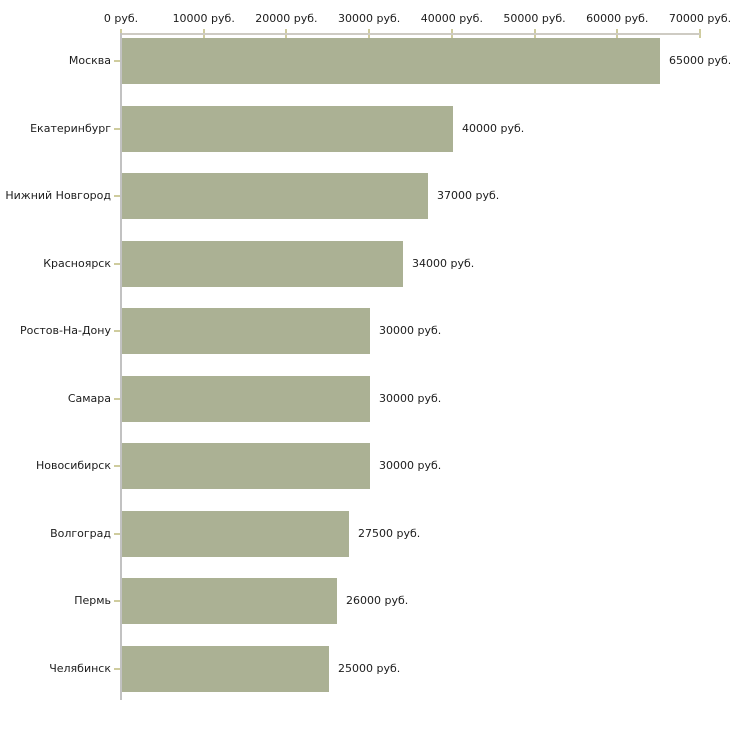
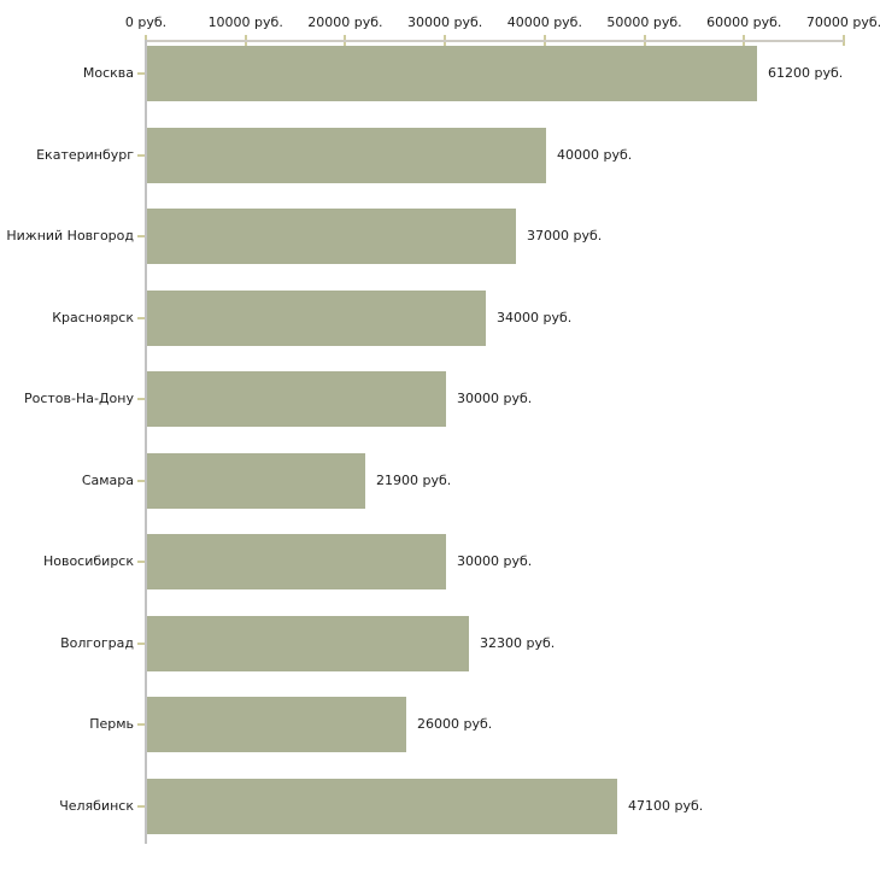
Москва: 65000 -> 61200
Самара: 30000 -> 21900
Волгоград: 27500 -> 32300
Челябинск: 25000 -> 47100
